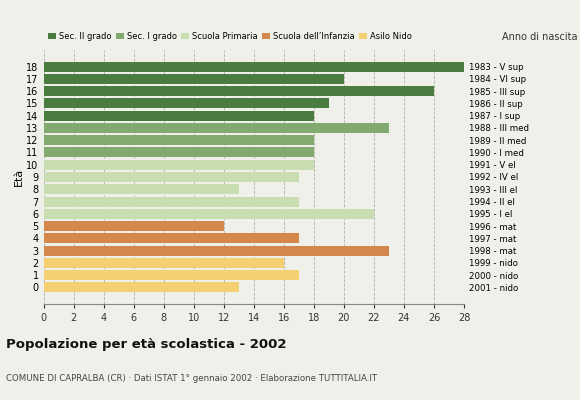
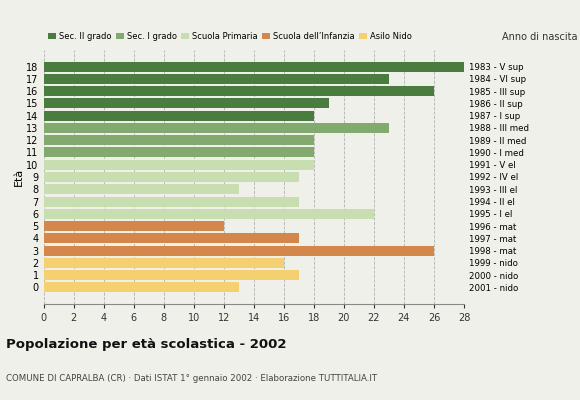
17: 20 -> 23
3: 23 -> 26
